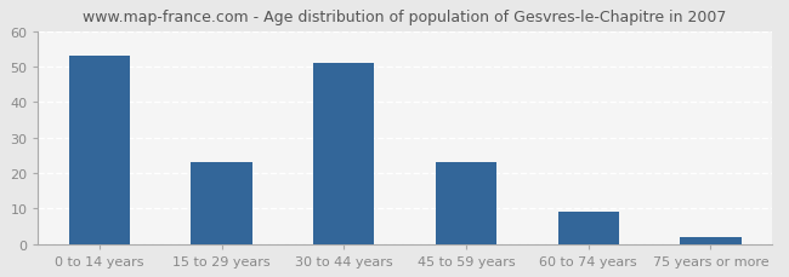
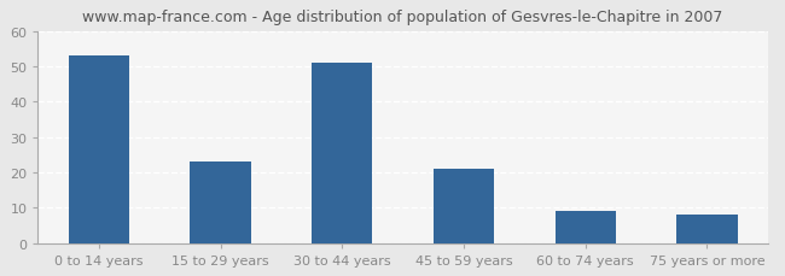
45 to 59 years: 23 -> 21
75 years or more: 2 -> 8
